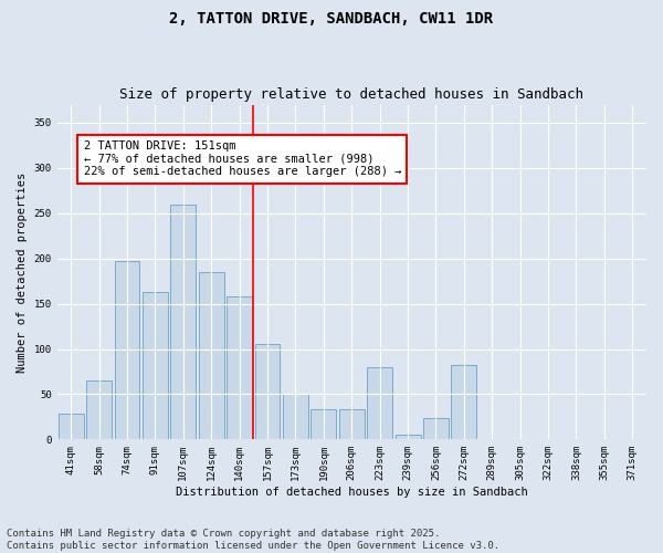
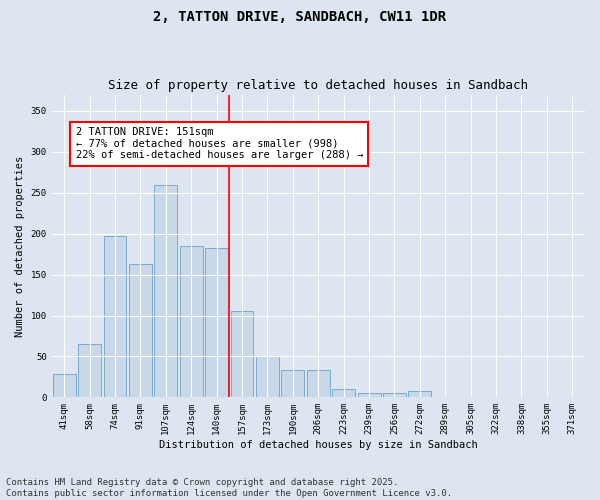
140sqm: 158 -> 183
223sqm: 80 -> 10
256sqm: 24 -> 5
272sqm: 82 -> 8
